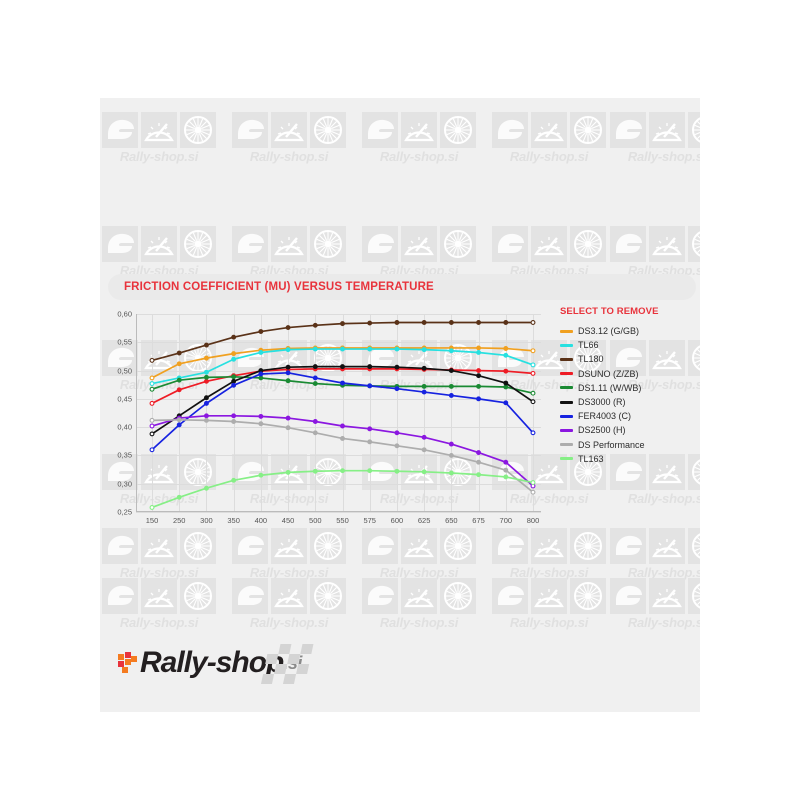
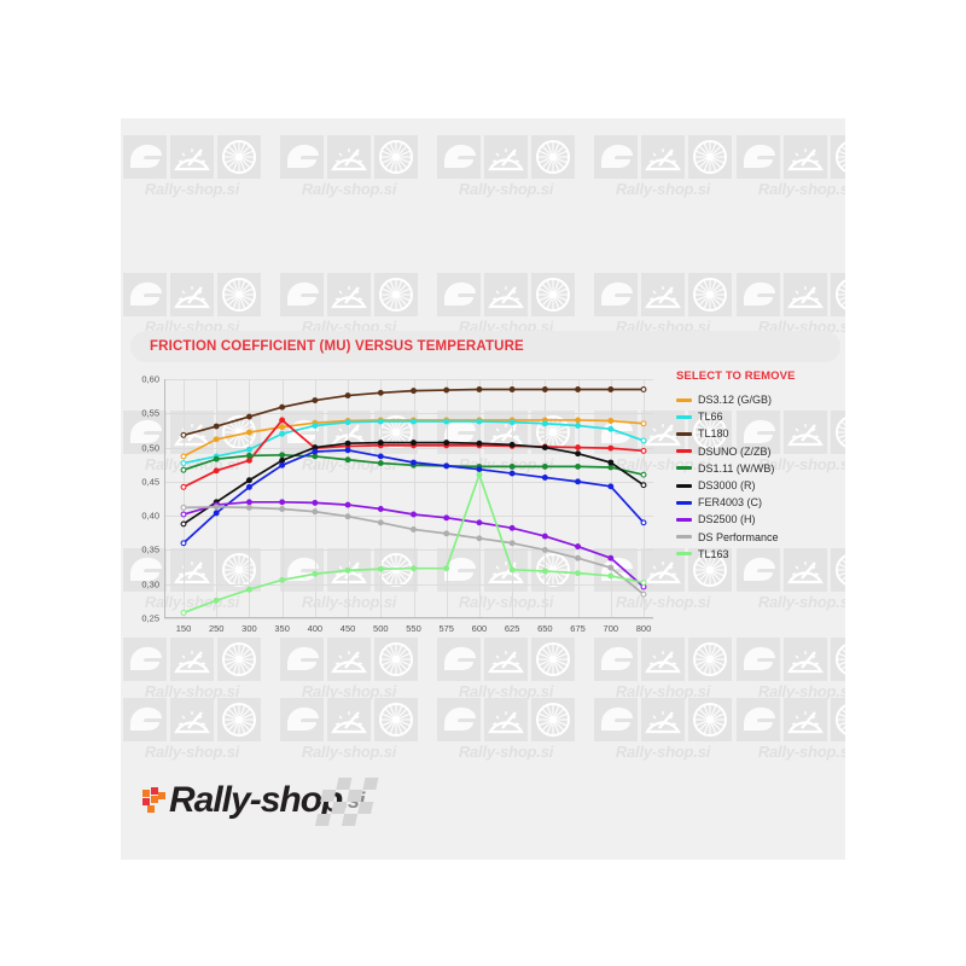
DSUNO (Z/ZB)/350: 0,49 -> 0,54
TL163/600: 0,32 -> 0,46
